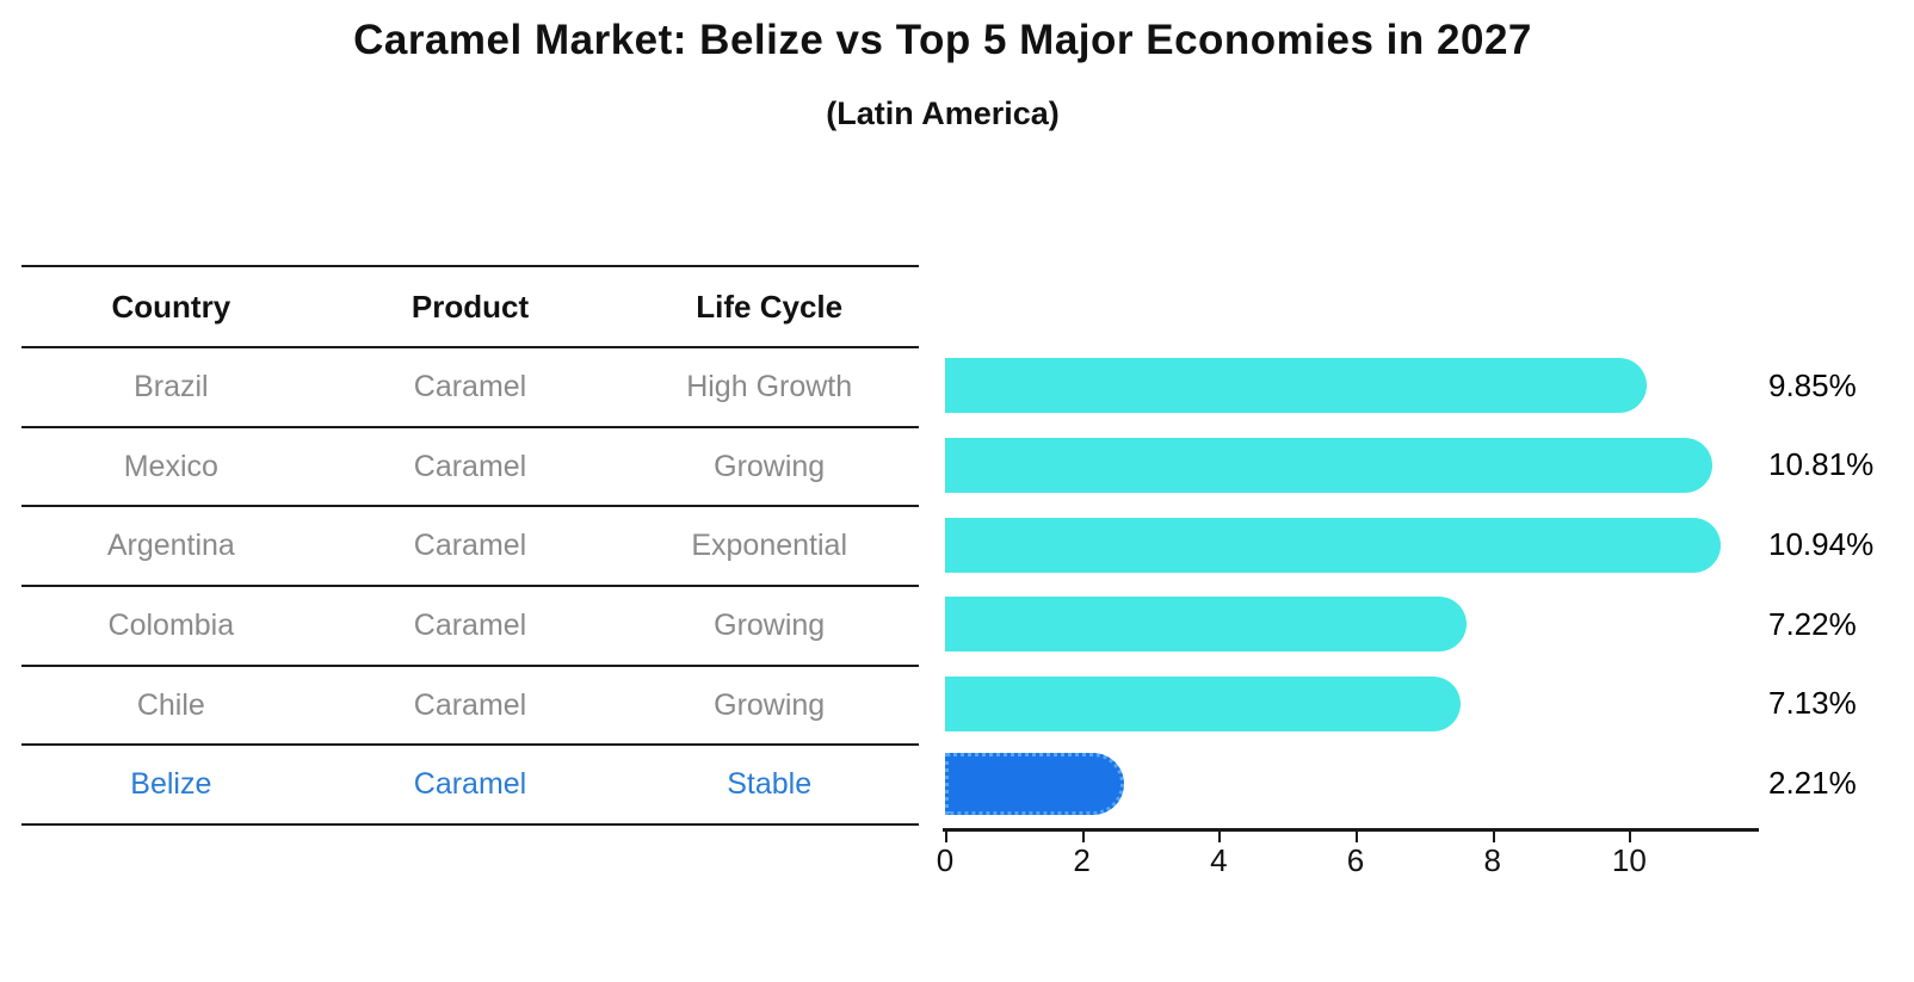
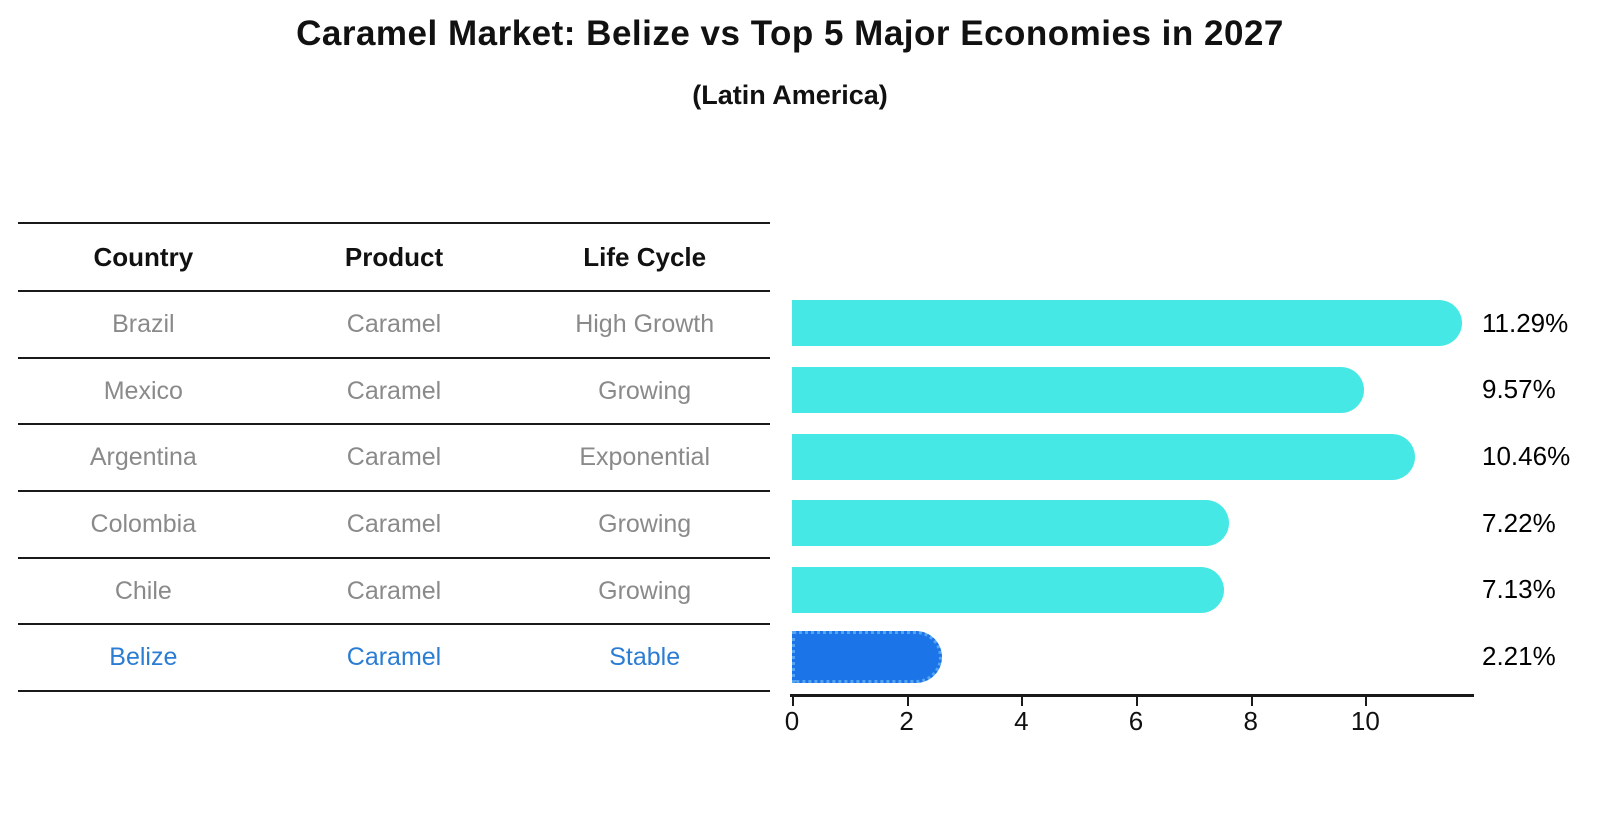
Brazil: 9.85% -> 11.29%
Mexico: 10.81% -> 9.57%
Argentina: 10.94% -> 10.46%
